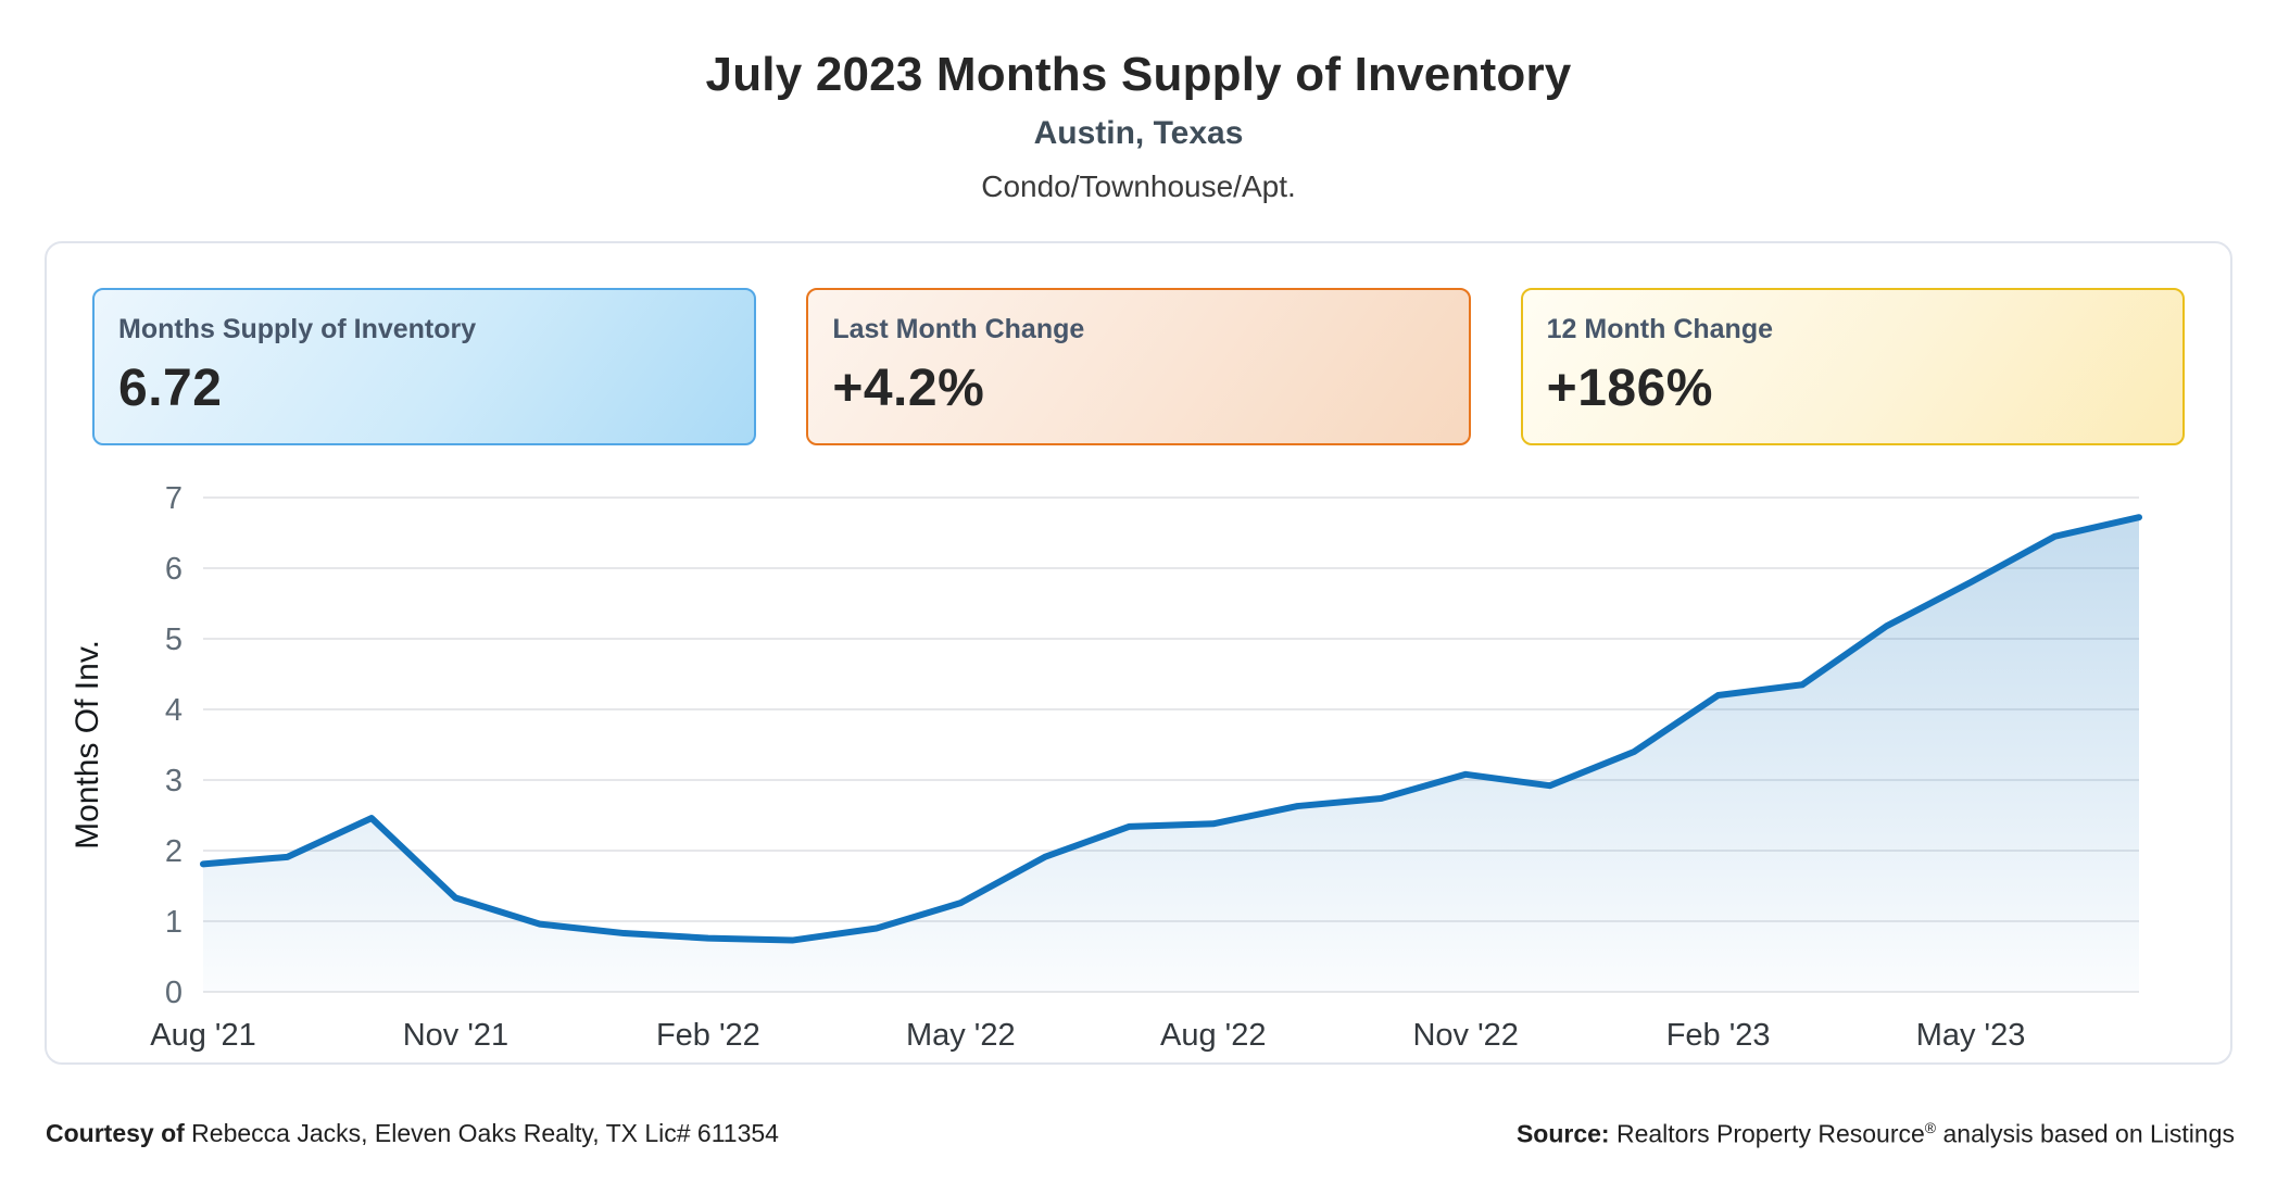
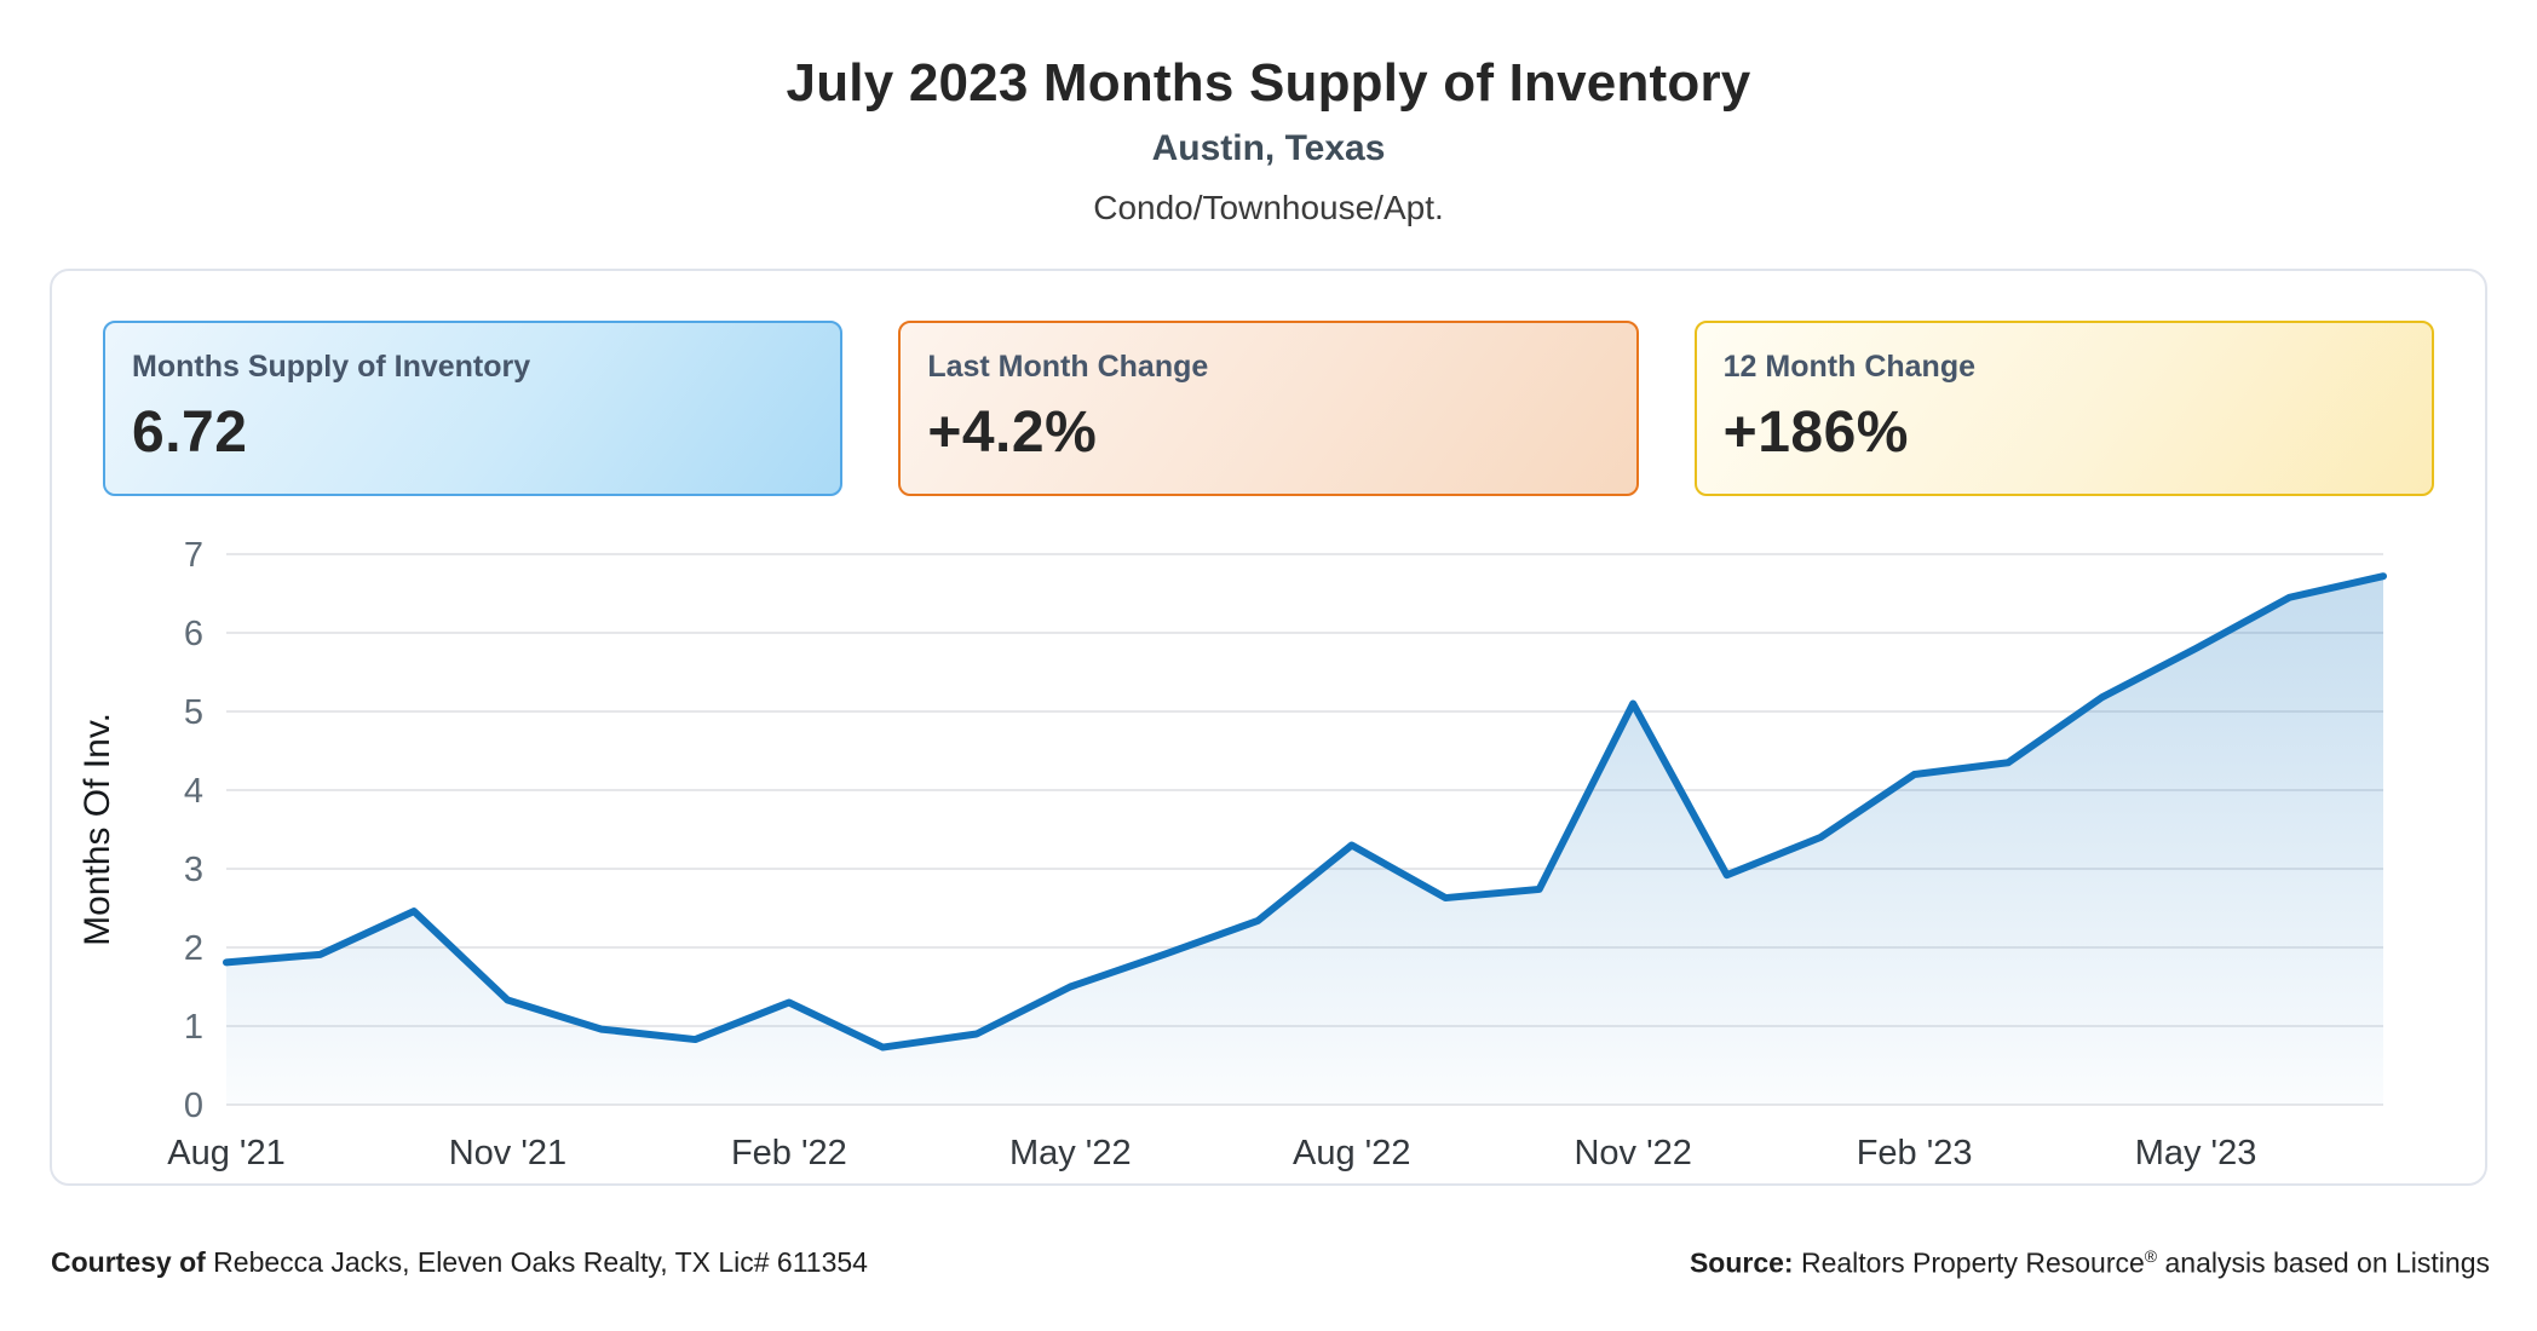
Feb '22: 0.8 -> 1.3
May '22: 1.3 -> 1.5
Aug '22: 2.4 -> 3.3
Nov '22: 3.1 -> 5.1
